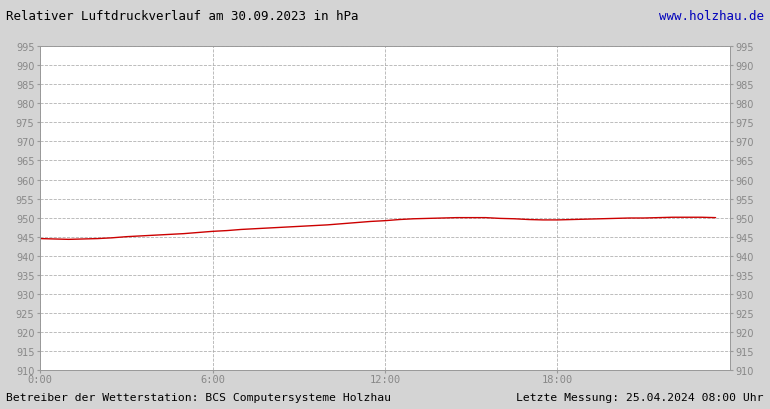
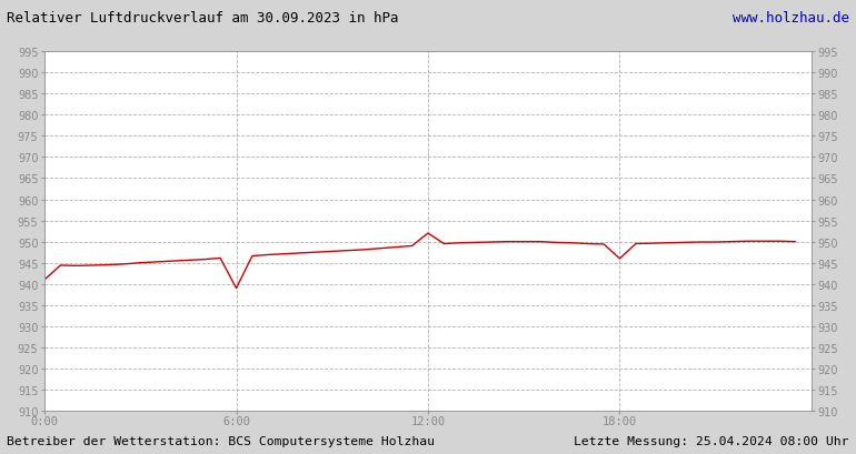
0:00: 944.5 -> 941.0
6:00: 946.4 -> 939.0
12:00: 949.2 -> 952.0
18:00: 949.4 -> 946.0
